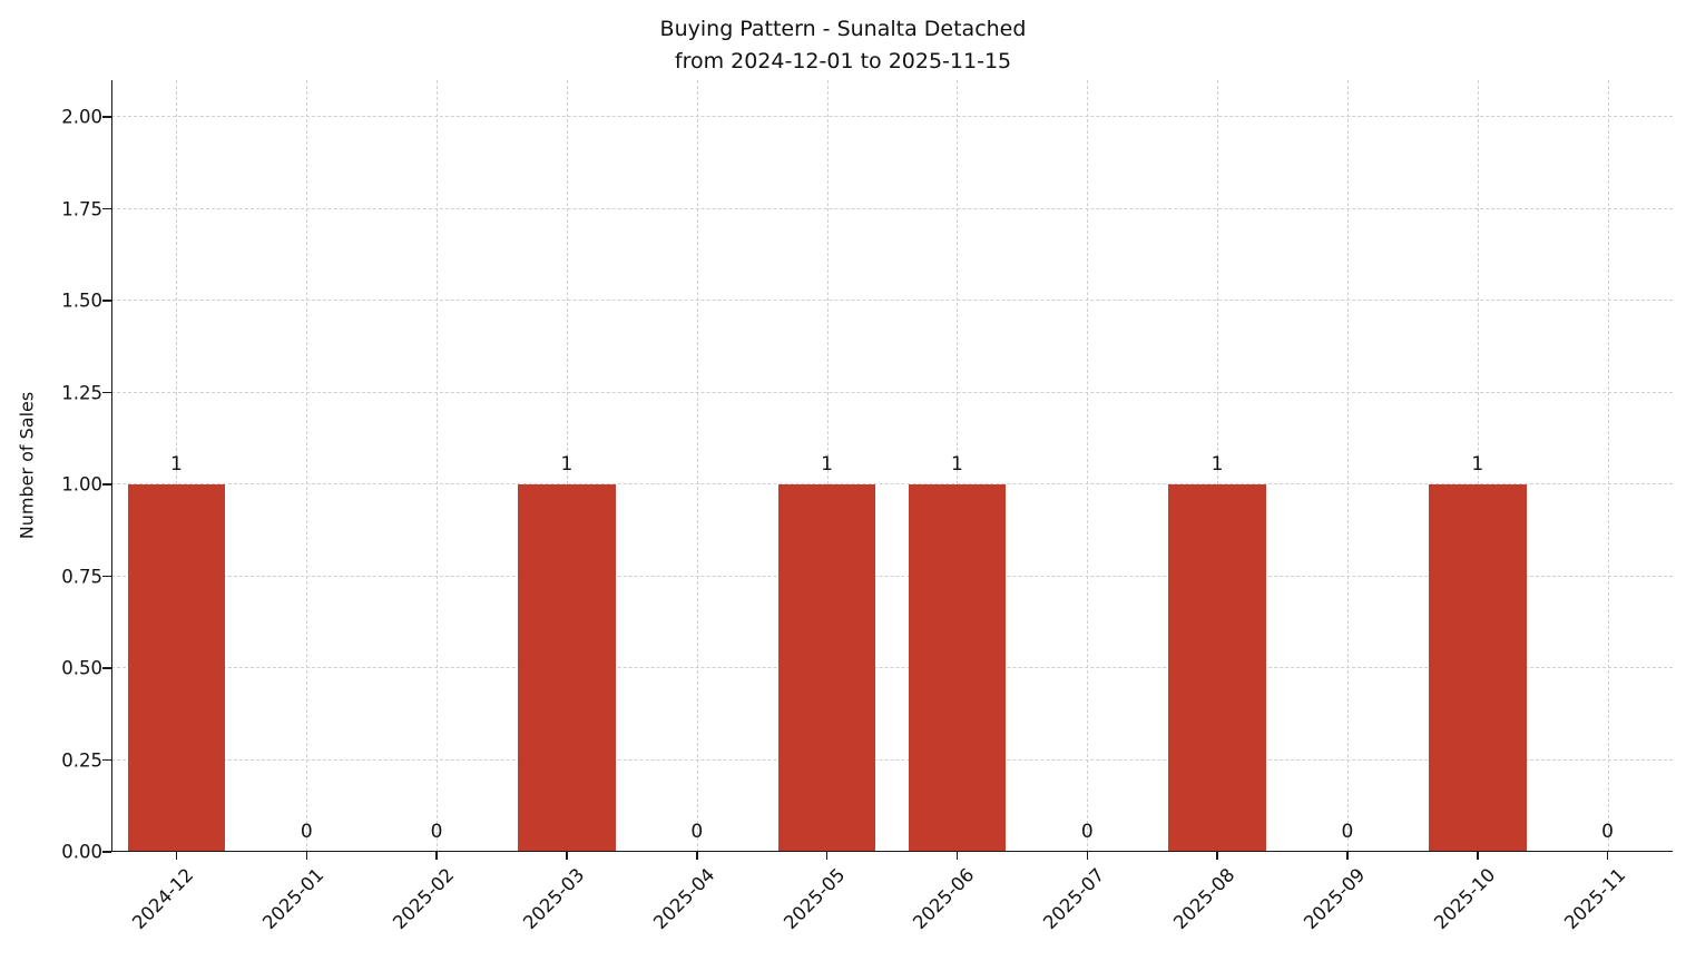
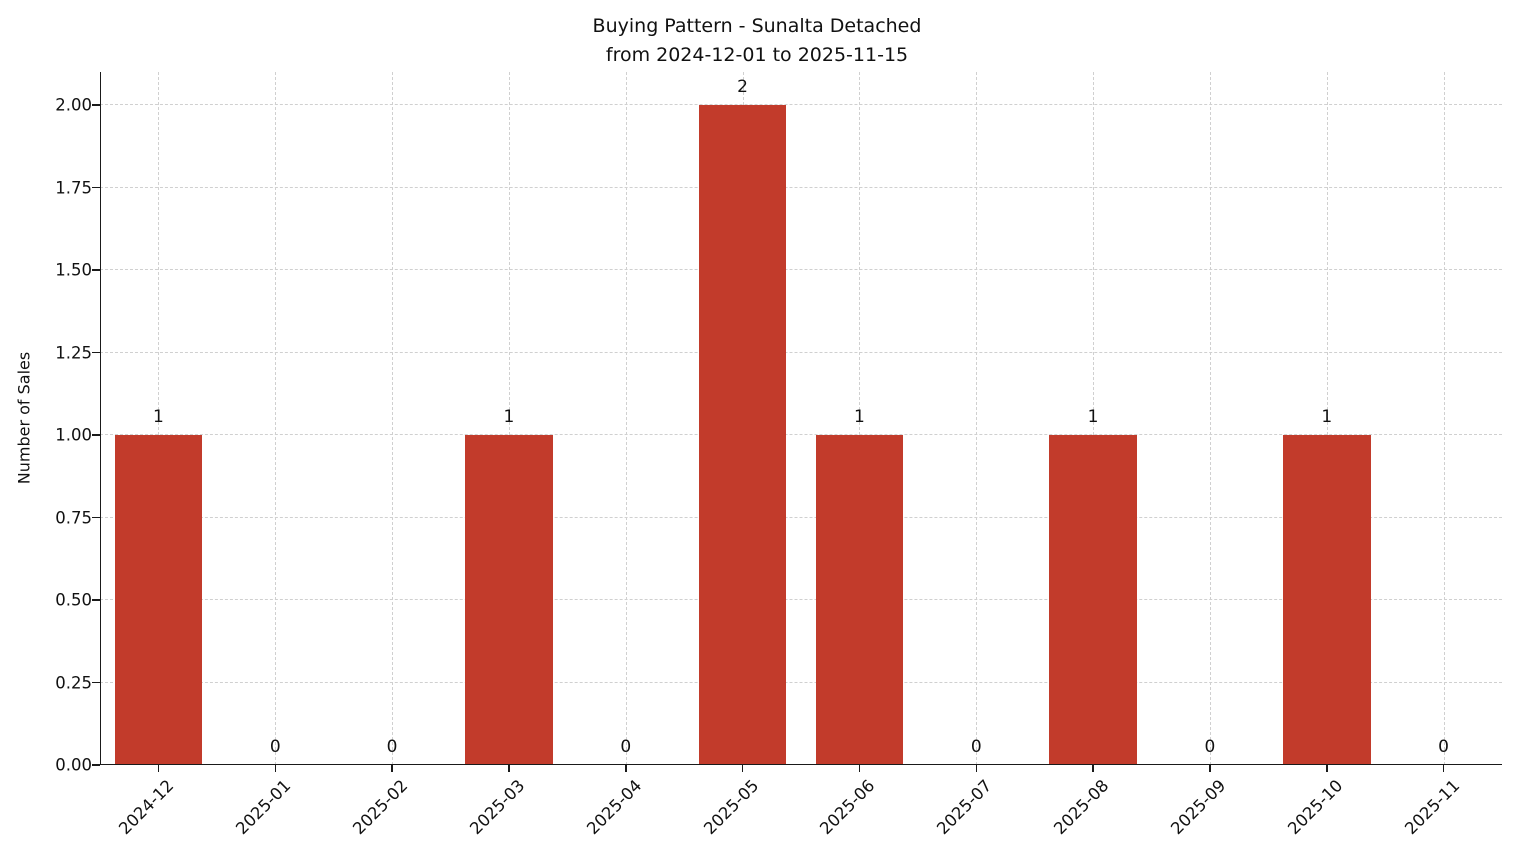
2025-05: 1 -> 2
